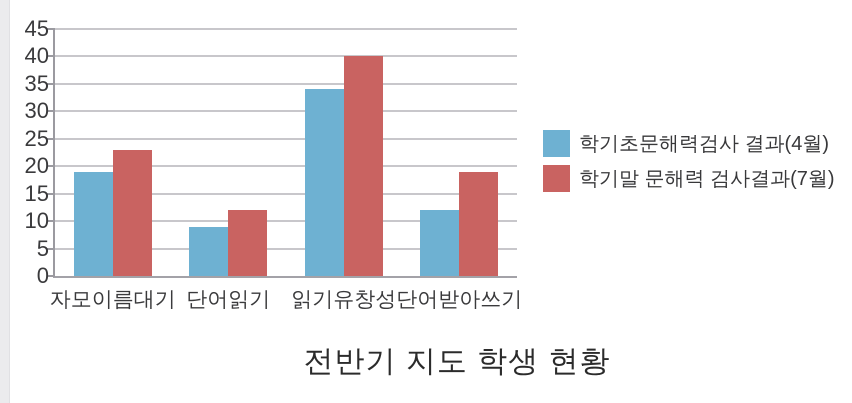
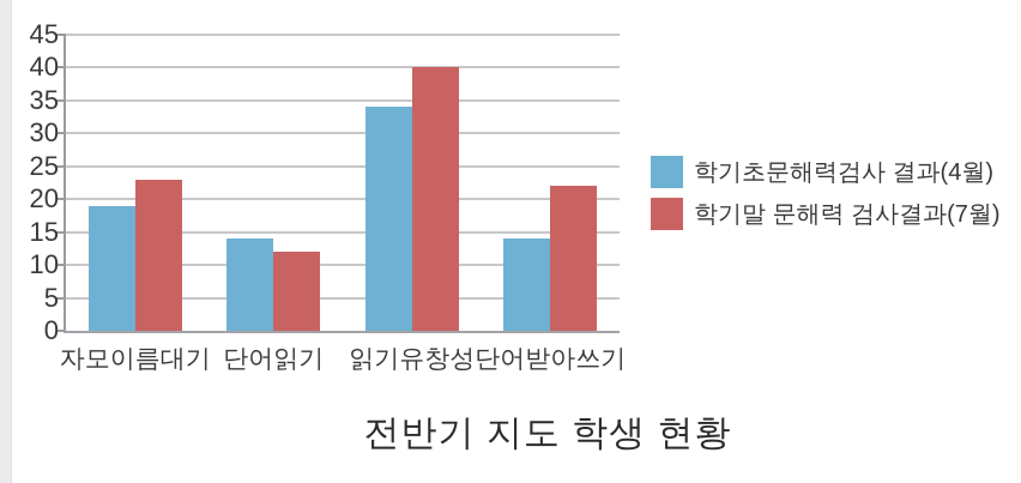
학기초문해력검사 결과(4월)/단어읽기: 9 -> 14
학기초문해력검사 결과(4월)/단어받아쓰기: 12 -> 14
학기말 문해력 검사결과(7월)/단어받아쓰기: 19 -> 22
